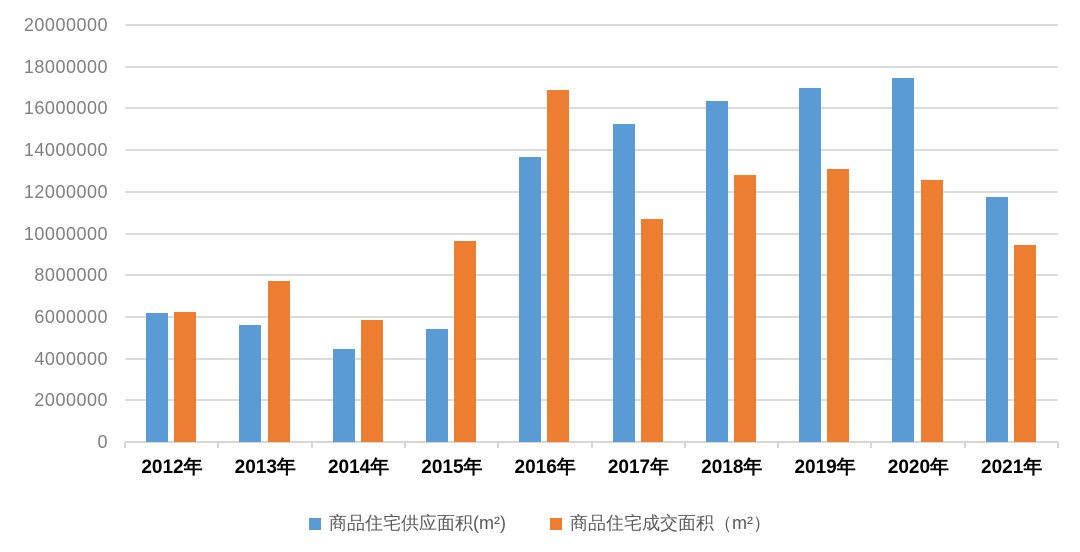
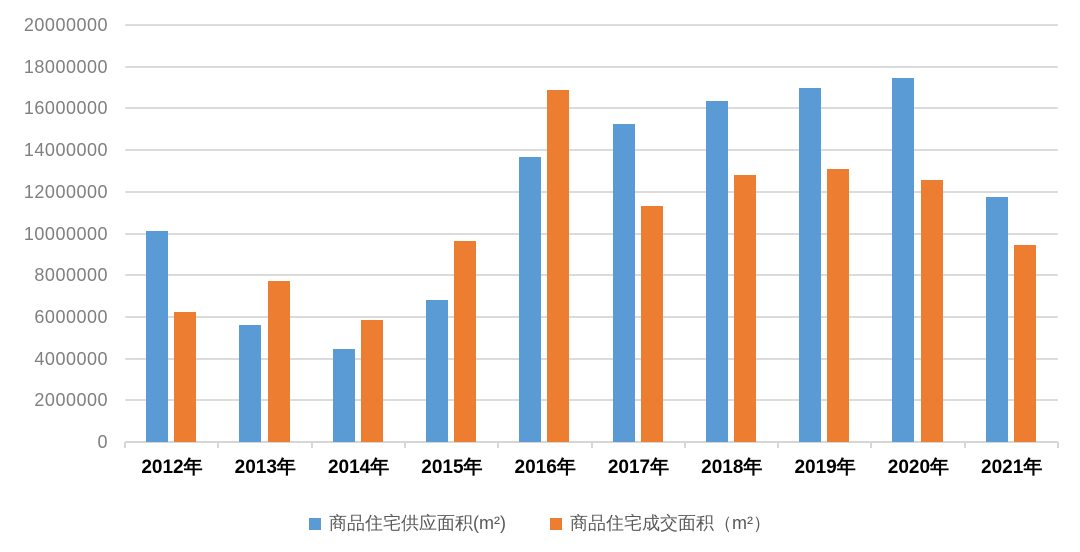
商品住宅供应面积(m²)/2012年: 6200000 -> 10100000
商品住宅供应面积(m²)/2015年: 5400000 -> 6800000
商品住宅成交面积（m²）/2017年: 10700000 -> 11300000
